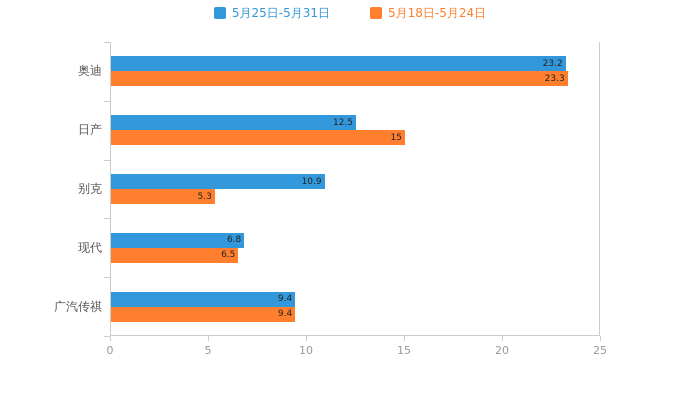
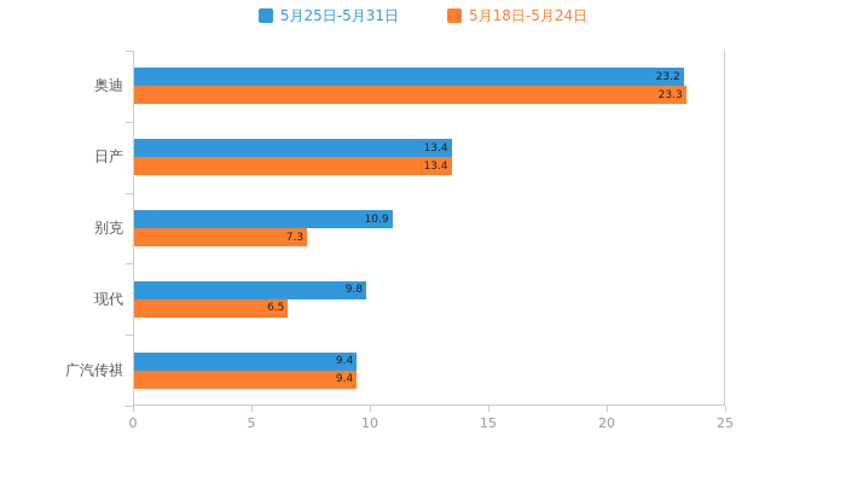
5月25日-5月31日/日产: 12.5 -> 13.4
5月18日-5月24日/日产: 15 -> 13.4
5月18日-5月24日/别克: 5.3 -> 7.3
5月25日-5月31日/现代: 6.8 -> 9.8
